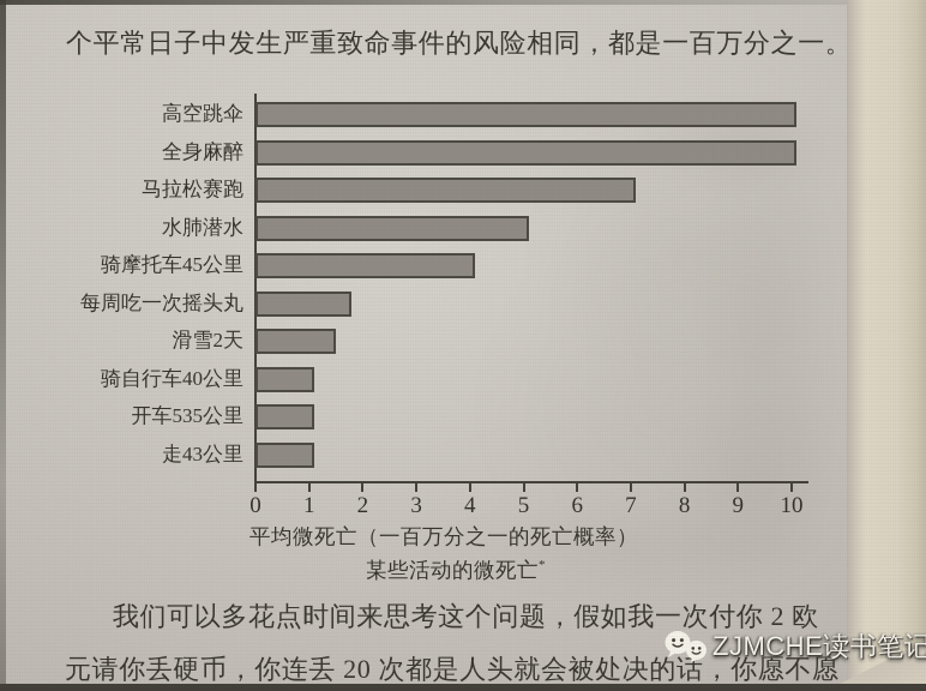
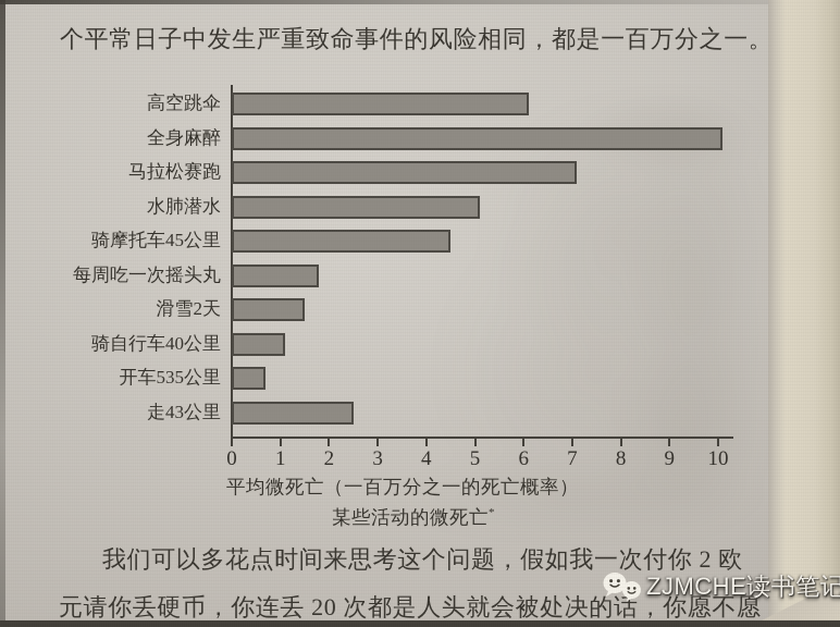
高空跳伞: 10.1 -> 6.1
骑摩托车45公里: 4.1 -> 4.5
开车535公里: 1.1 -> 0.7
走43公里: 1.1 -> 2.5
